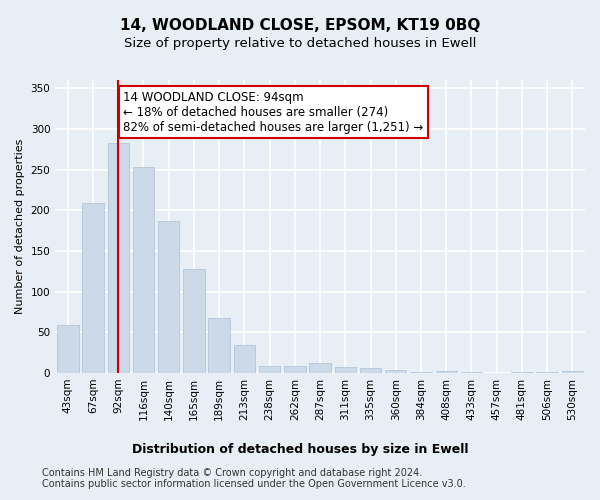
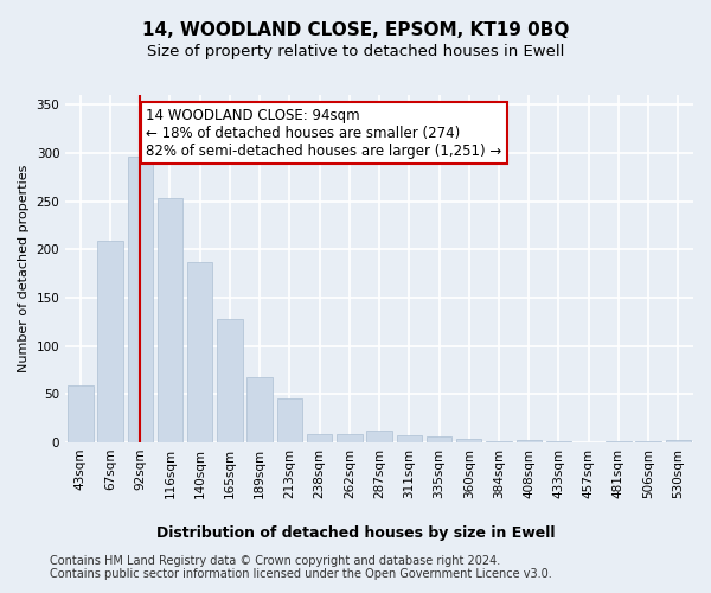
92sqm: 283 -> 296
213sqm: 34 -> 46
